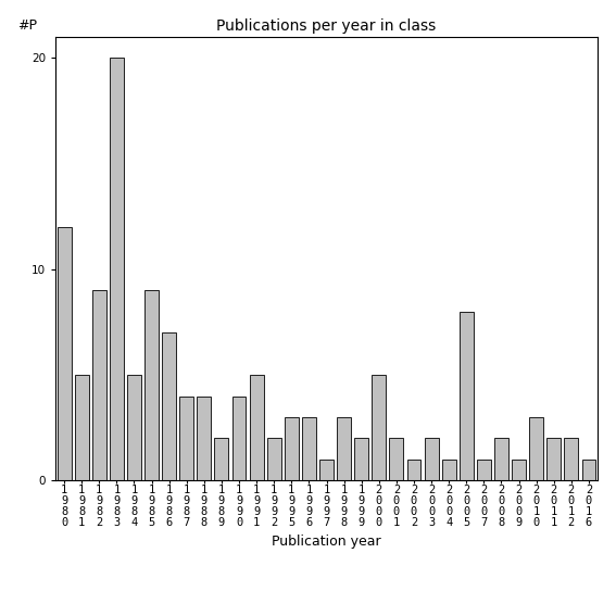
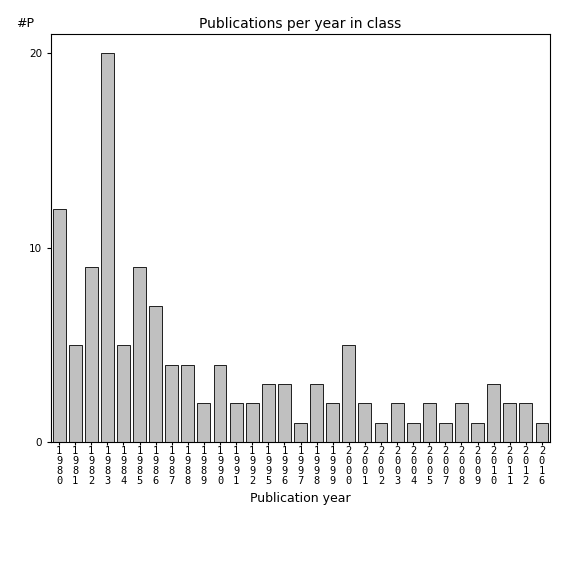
1 9 9 1: 5 -> 2
2 0 0 5: 8 -> 2
